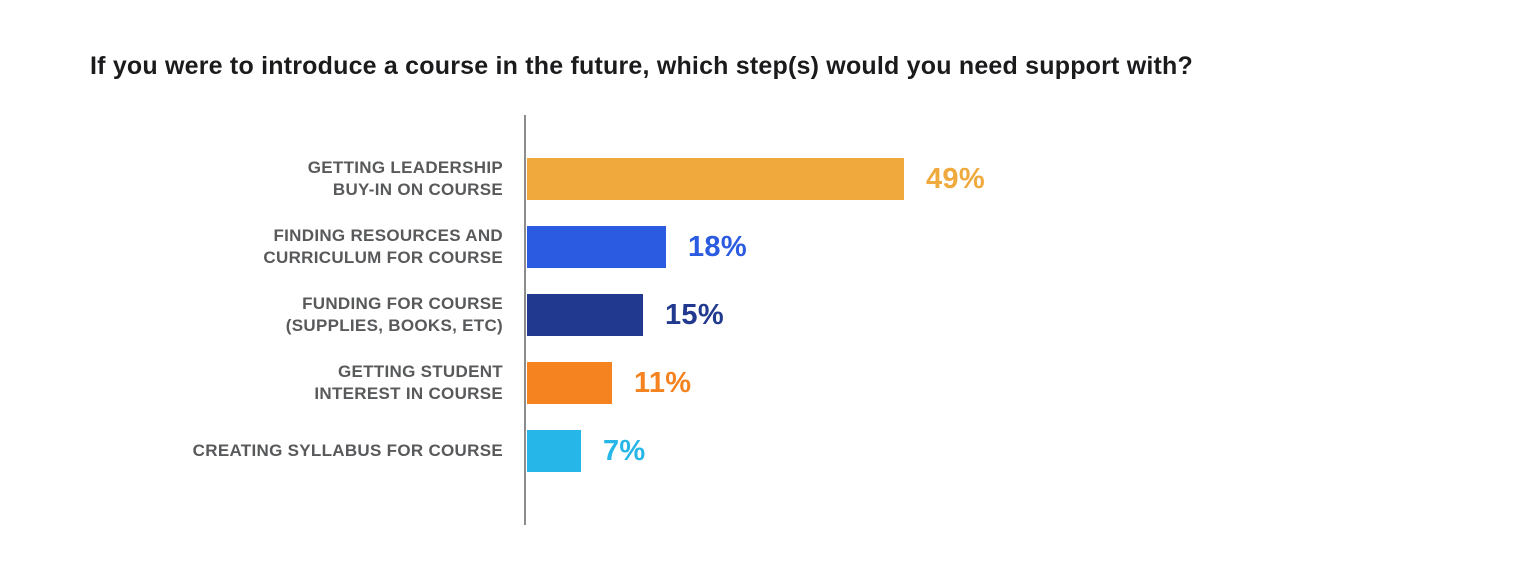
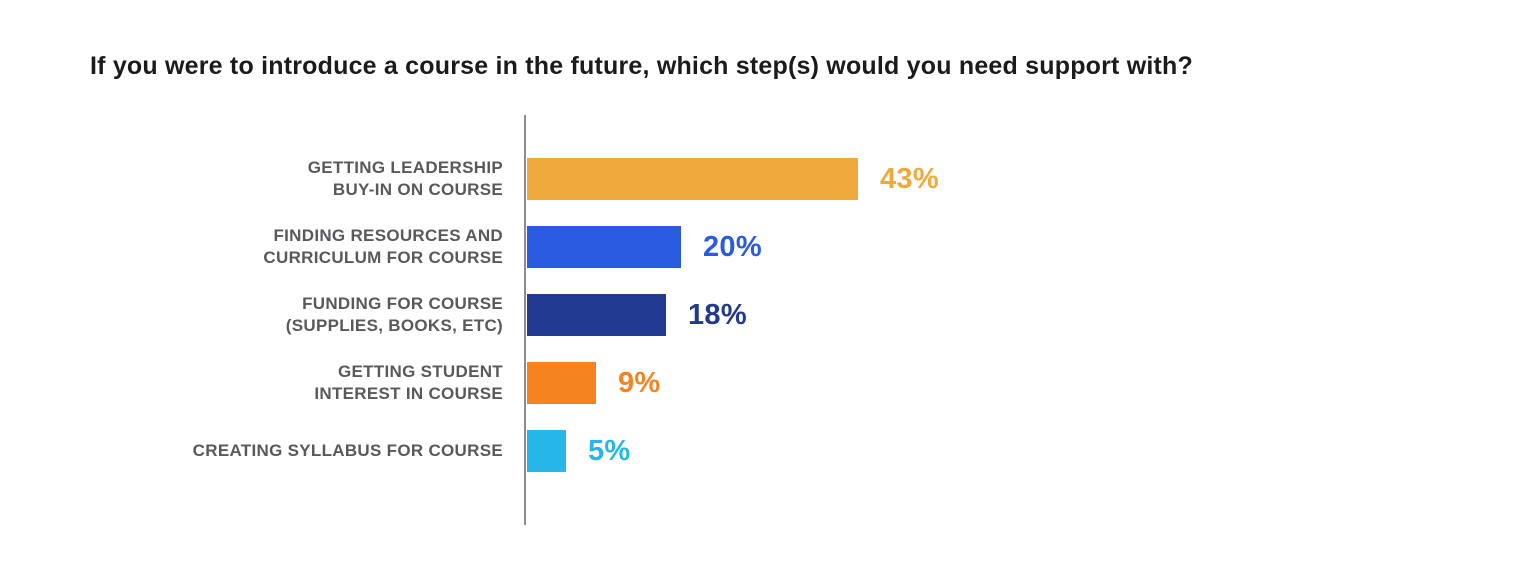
GETTING LEADERSHIP BUY-IN ON COURSE: 49% -> 43%
FINDING RESOURCES AND CURRICULUM FOR COURSE: 18% -> 20%
FUNDING FOR COURSE (SUPPLIES, BOOKS, ETC): 15% -> 18%
GETTING STUDENT INTEREST IN COURSE: 11% -> 9%
CREATING SYLLABUS FOR COURSE: 7% -> 5%
